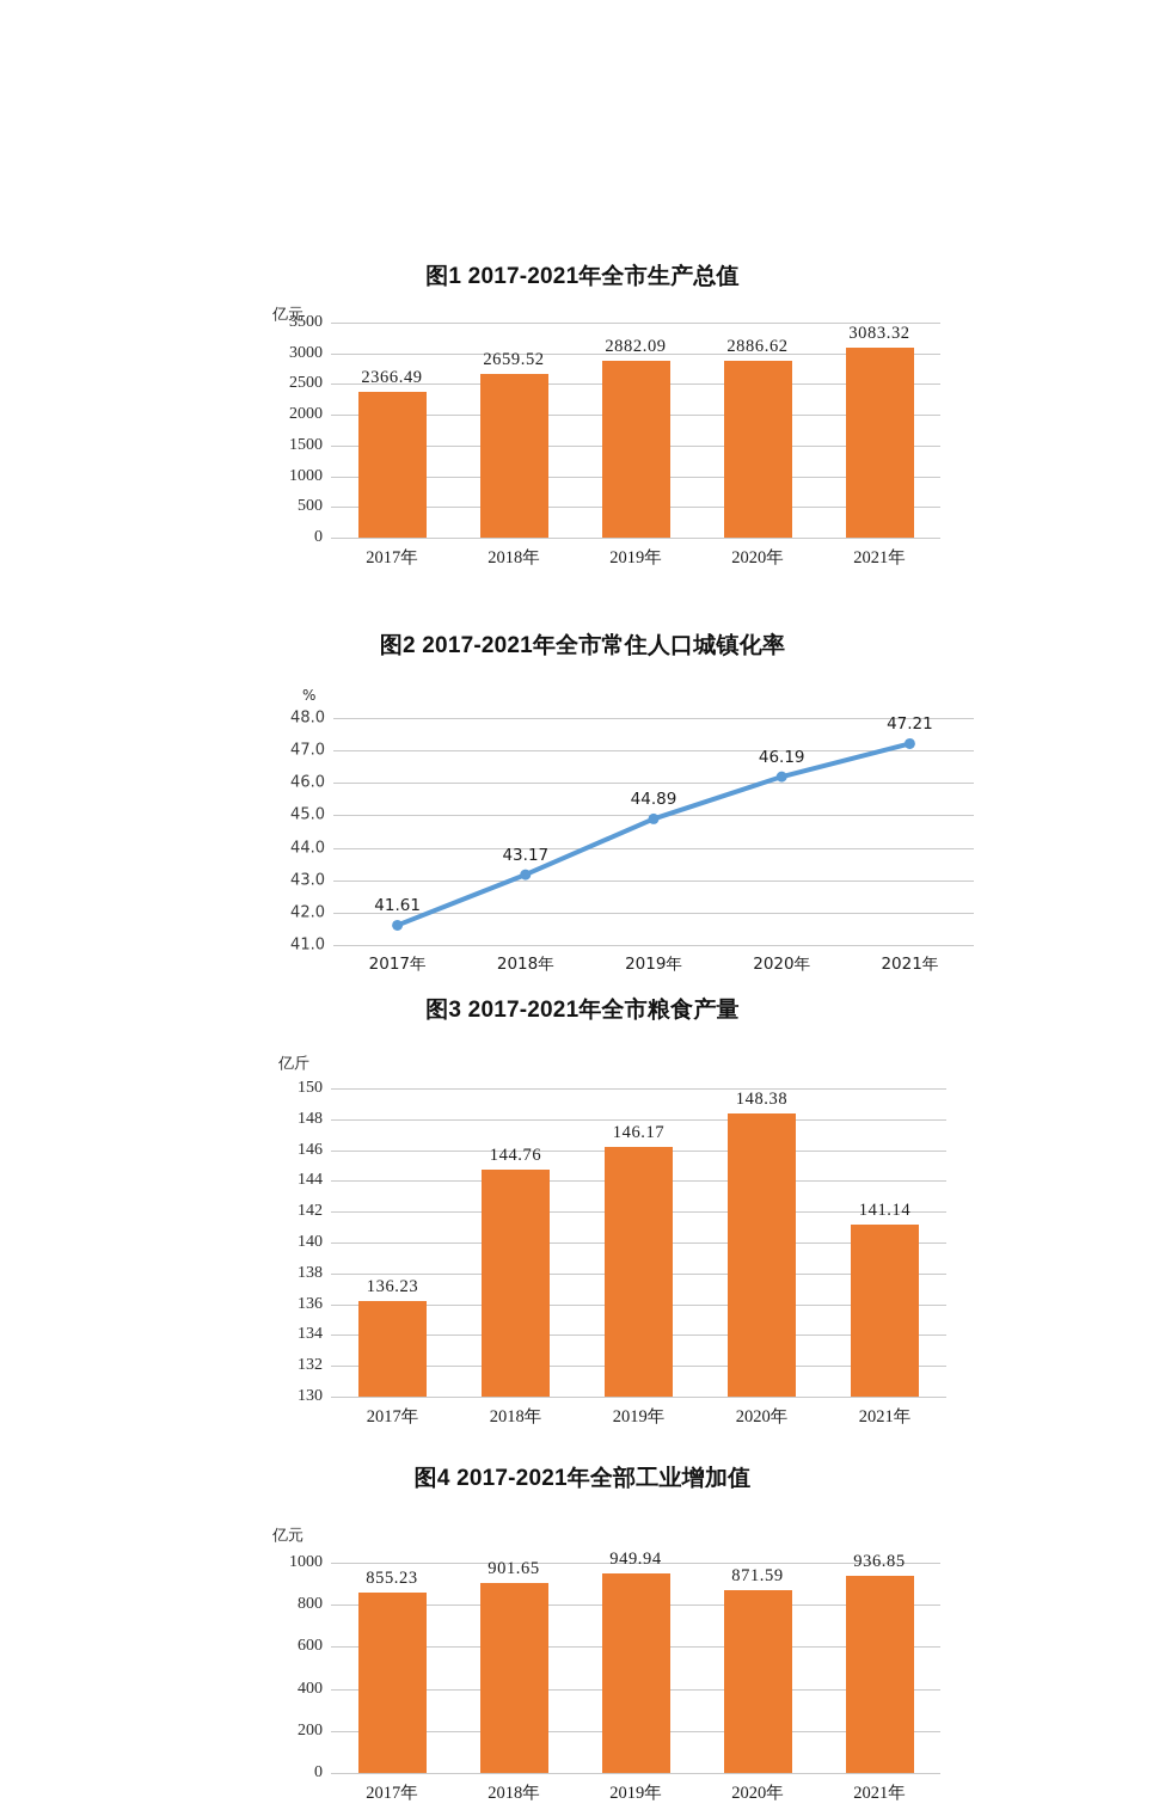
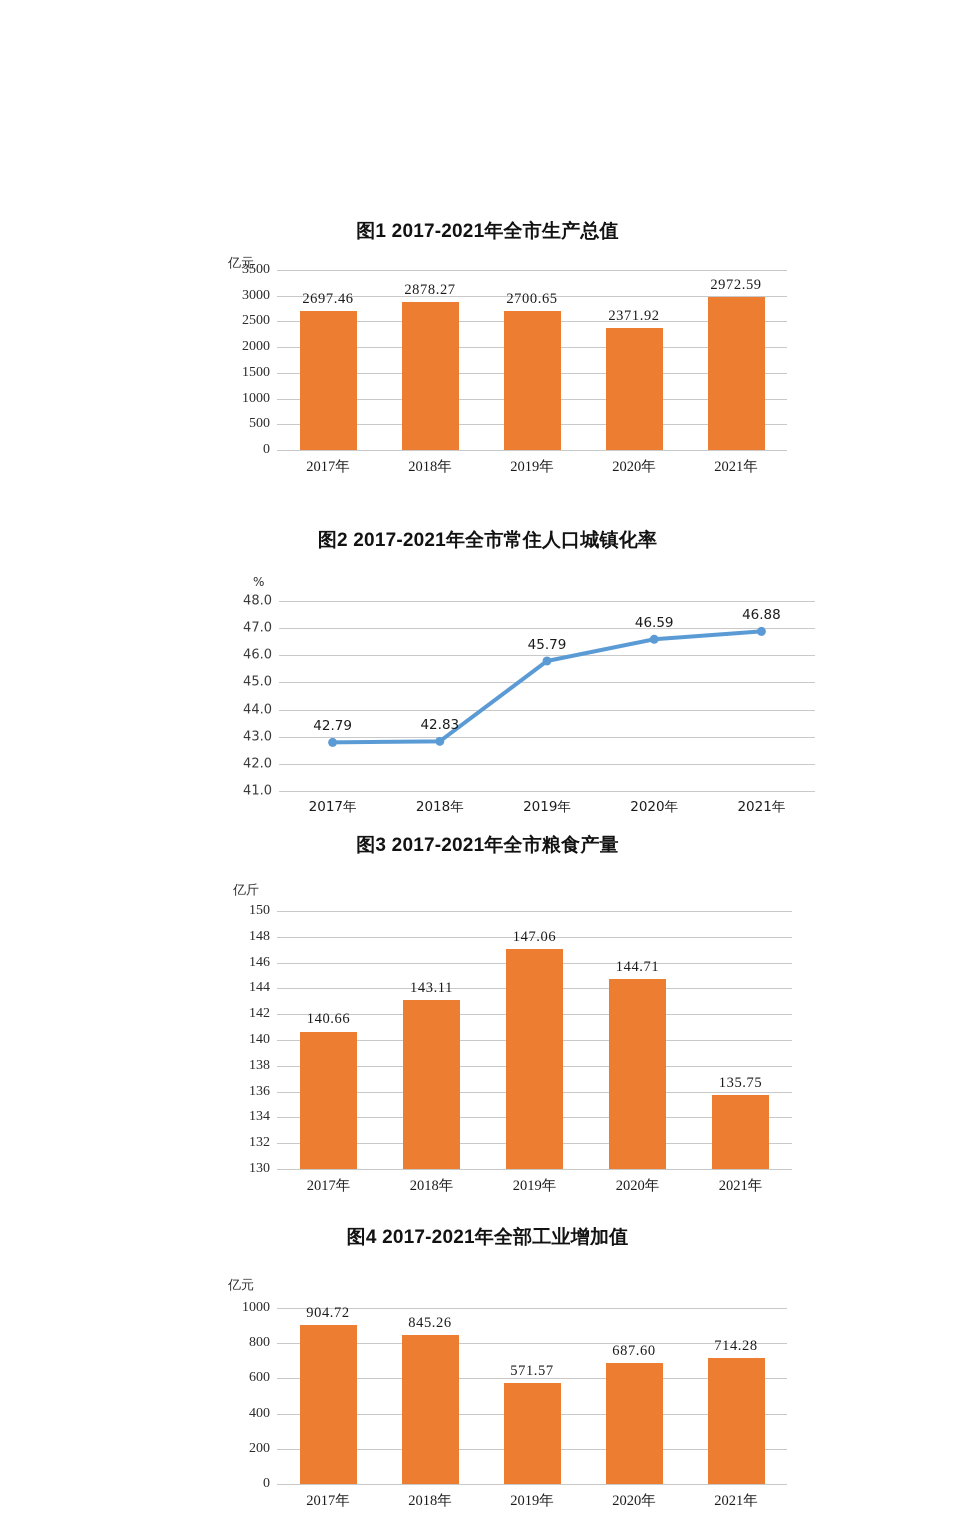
图1 2017-2021年全市生产总值/2017年: 2366.49 -> 2697.46
图1 2017-2021年全市生产总值/2018年: 2659.52 -> 2878.27
图1 2017-2021年全市生产总值/2019年: 2882.09 -> 2700.65
图1 2017-2021年全市生产总值/2020年: 2886.62 -> 2371.92
图1 2017-2021年全市生产总值/2021年: 3083.32 -> 2972.59
图2 2017-2021年全市常住人口城镇化率/2017年: 41.61 -> 42.79
图2 2017-2021年全市常住人口城镇化率/2018年: 43.17 -> 42.83
图2 2017-2021年全市常住人口城镇化率/2019年: 44.89 -> 45.79
图2 2017-2021年全市常住人口城镇化率/2020年: 46.19 -> 46.59
图2 2017-2021年全市常住人口城镇化率/2021年: 47.21 -> 46.88
图3 2017-2021年全市粮食产量/2017年: 136.23 -> 140.66
图3 2017-2021年全市粮食产量/2018年: 144.76 -> 143.11
图3 2017-2021年全市粮食产量/2019年: 146.17 -> 147.06
图3 2017-2021年全市粮食产量/2020年: 148.38 -> 144.71
图3 2017-2021年全市粮食产量/2021年: 141.14 -> 135.75
图4 2017-2021年全部工业增加值/2017年: 855.23 -> 904.72
图4 2017-2021年全部工业增加值/2018年: 901.65 -> 845.26
图4 2017-2021年全部工业增加值/2019年: 949.94 -> 571.57
图4 2017-2021年全部工业增加值/2020年: 871.59 -> 687.60
图4 2017-2021年全部工业增加值/2021年: 936.85 -> 714.28
